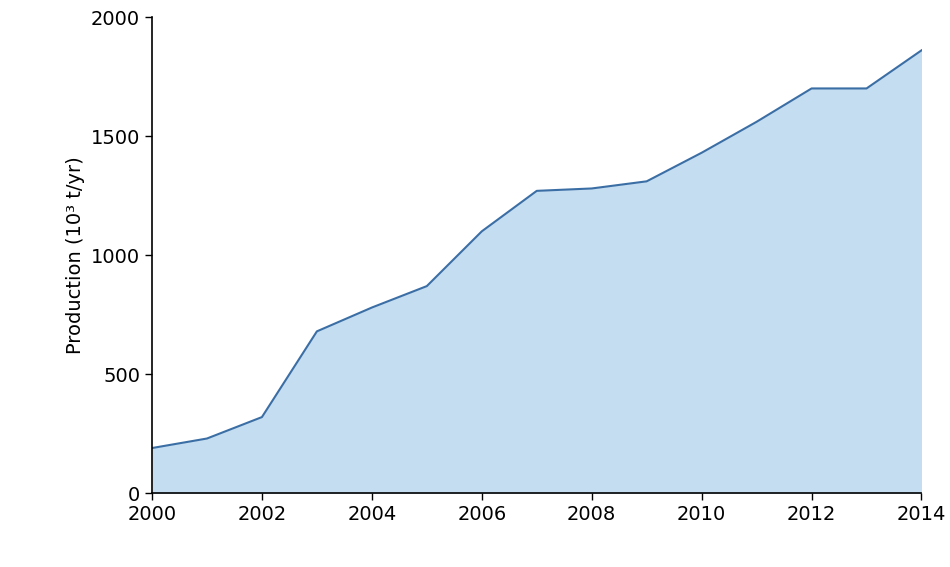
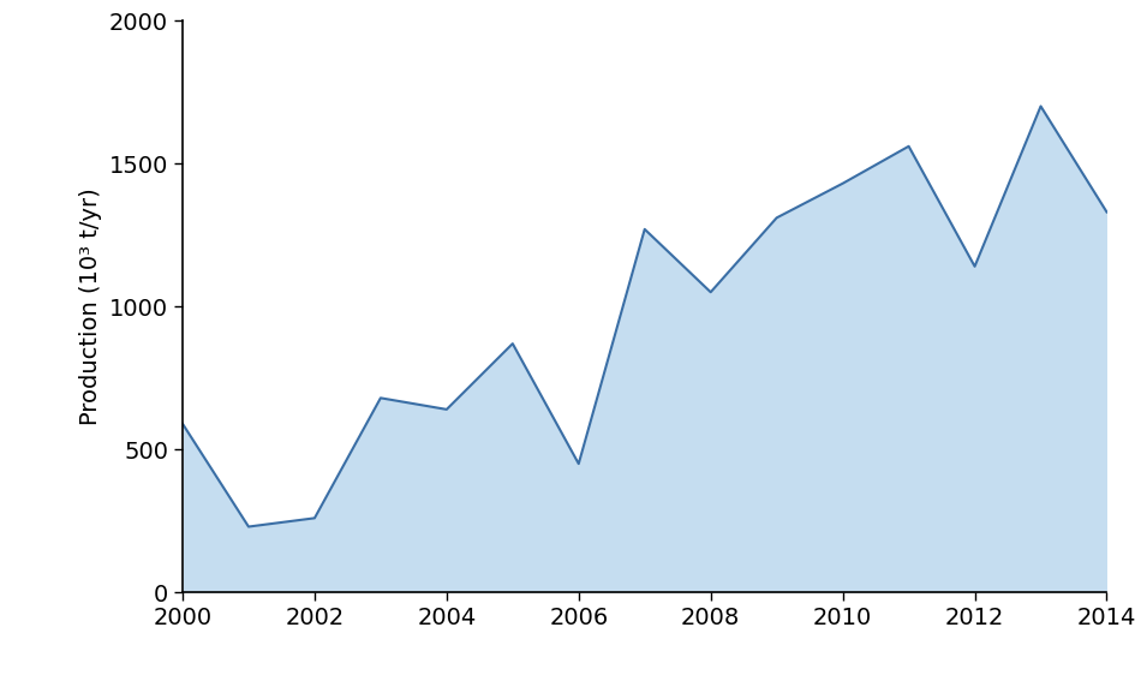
2000: 190 -> 590
2002: 320 -> 260
2004: 780 -> 640
2006: 1100 -> 450
2008: 1280 -> 1050
2012: 1700 -> 1140
2014: 1860 -> 1330
